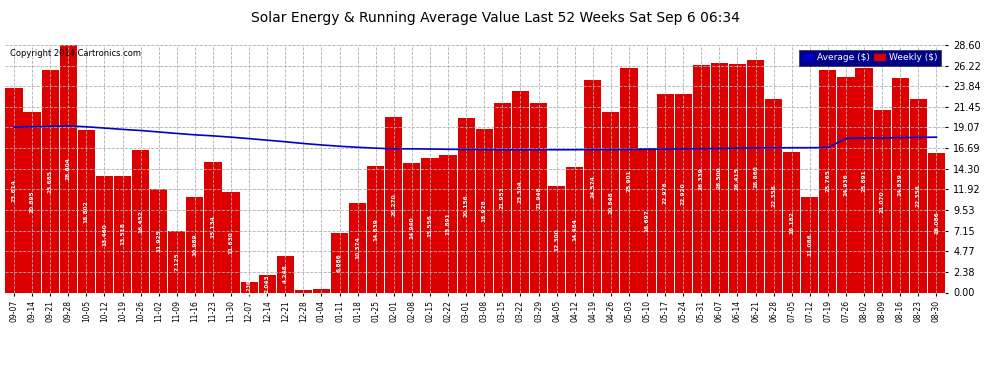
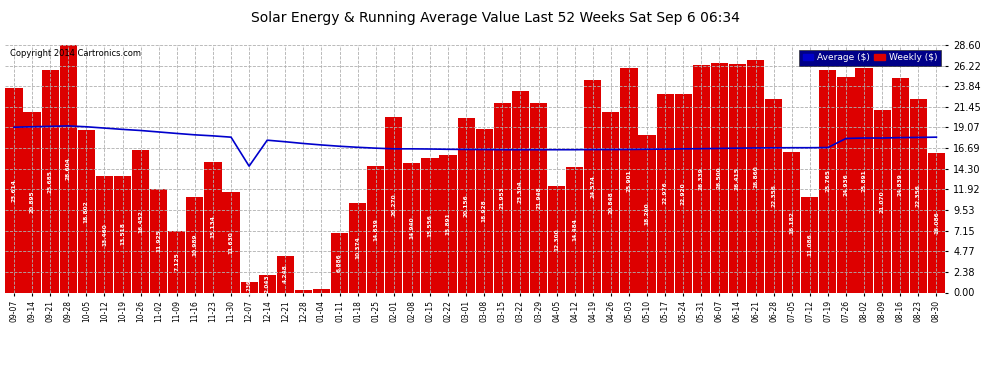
Average ($)/12-07: 17.8 -> 14.6
Weekly ($)/05-10: 16.7 -> 18.2
